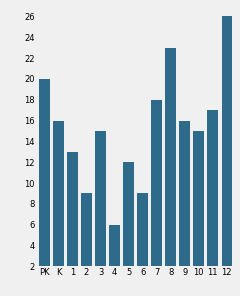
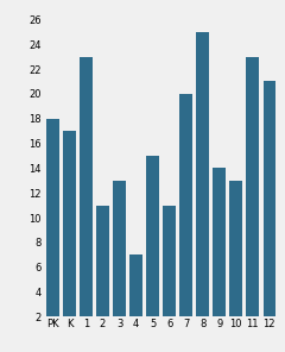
PK: 20 -> 18
K: 16 -> 17
1: 13 -> 23
2: 9 -> 11
3: 15 -> 13
4: 6 -> 7
5: 12 -> 15
6: 9 -> 11
7: 18 -> 20
8: 23 -> 25
9: 16 -> 14
10: 15 -> 13
11: 17 -> 23
12: 26 -> 21
